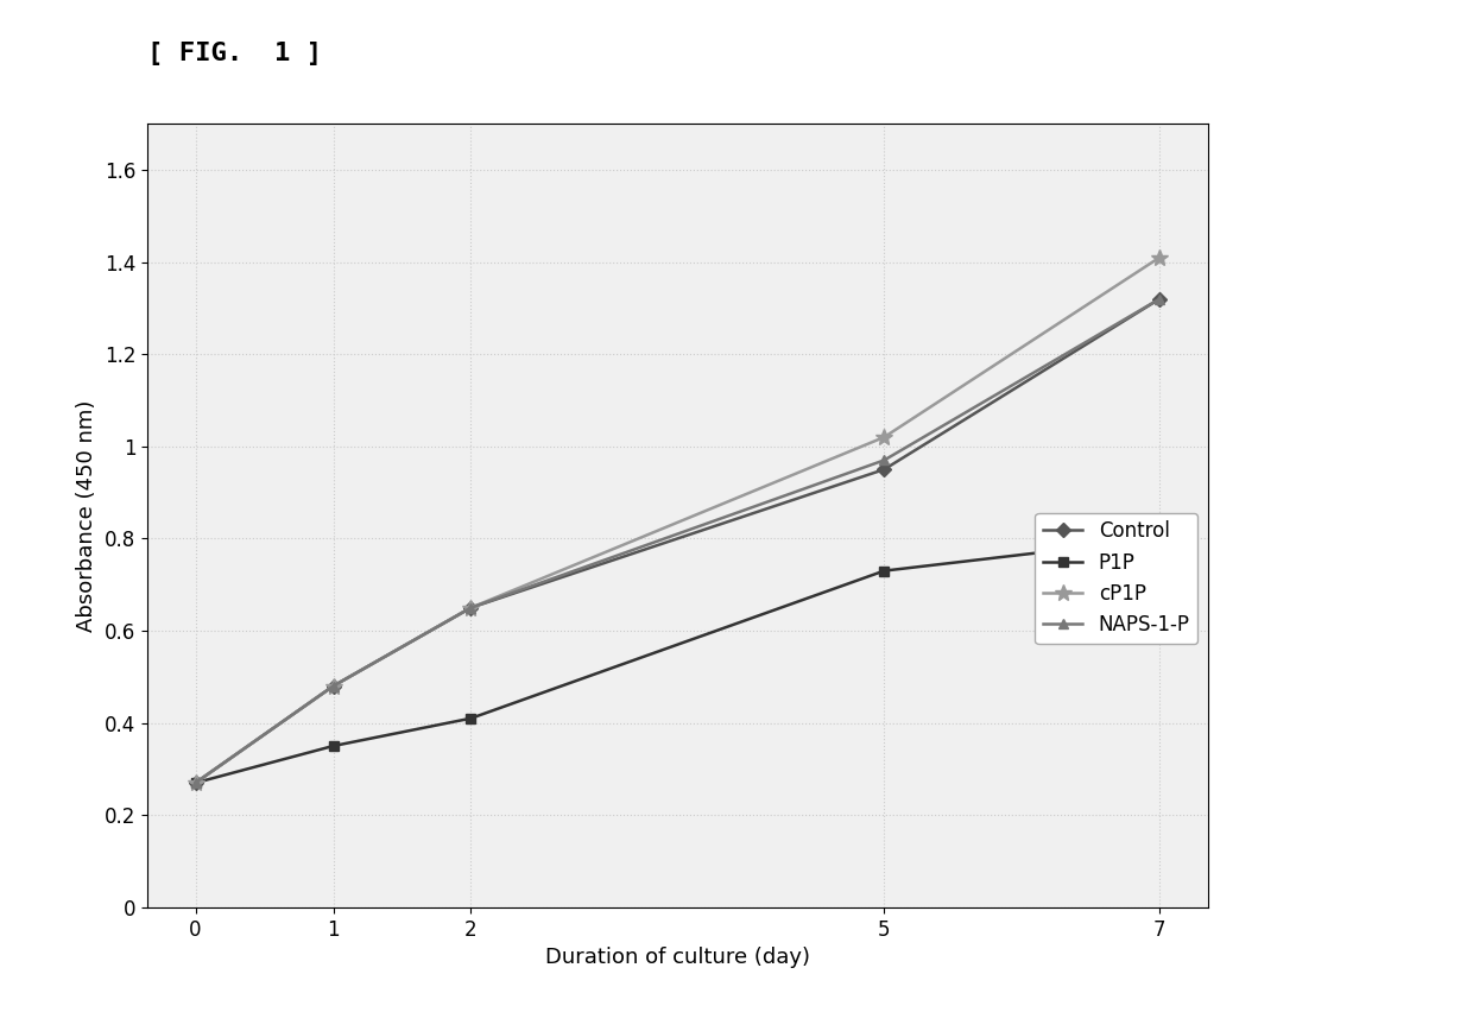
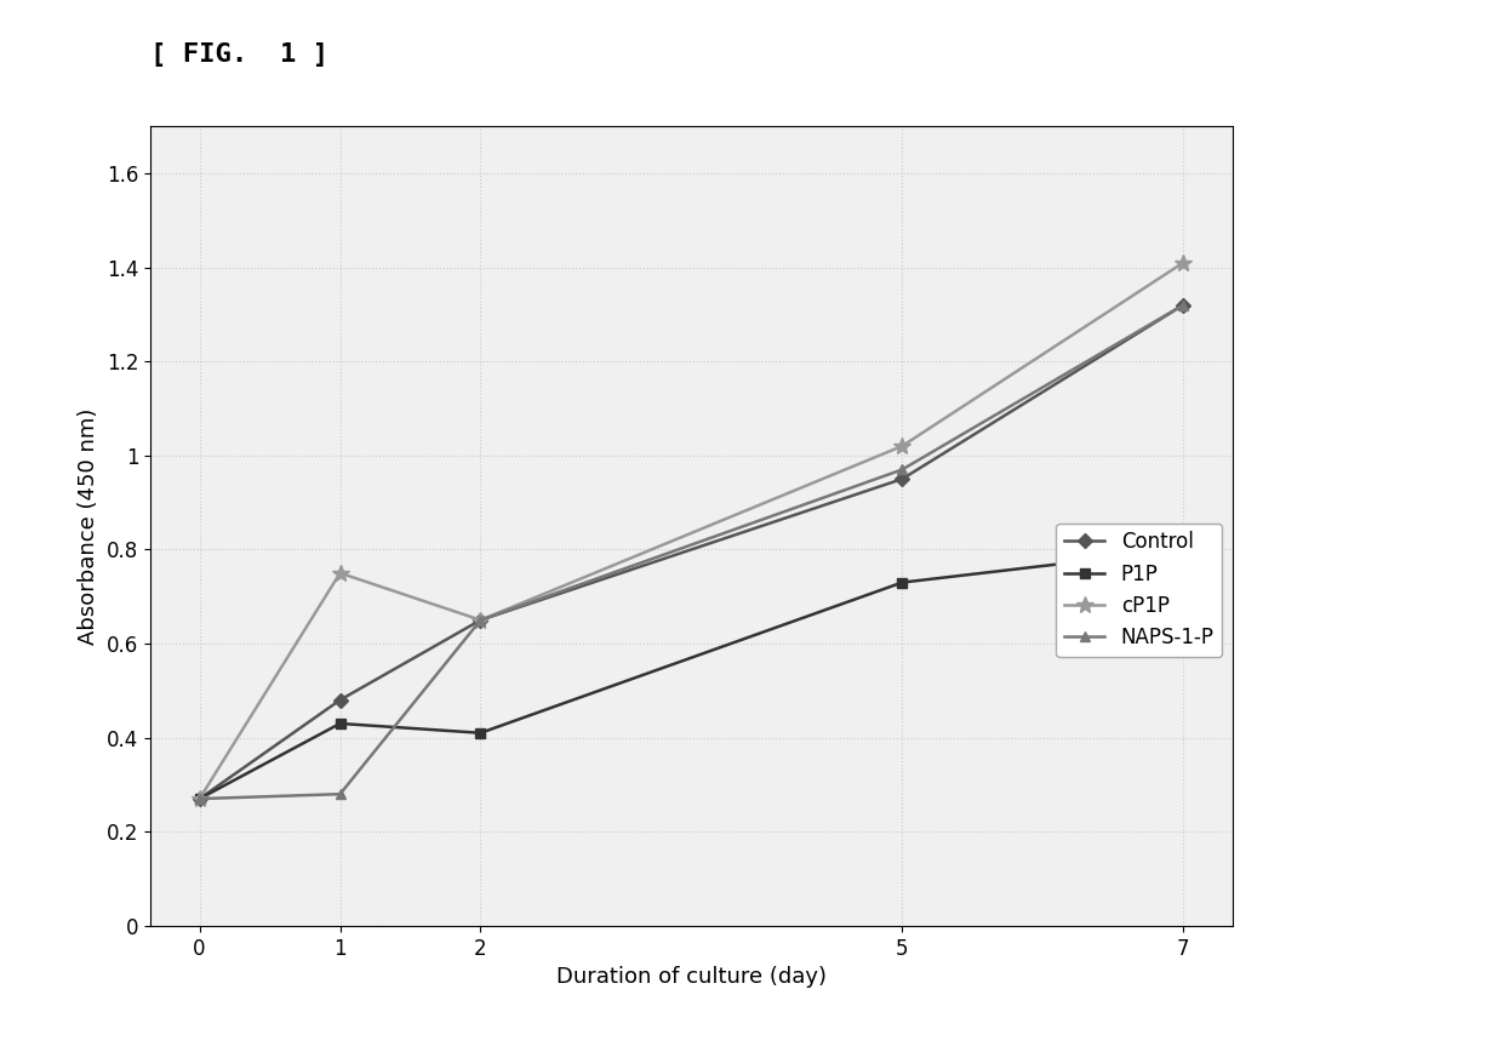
P1P/1: 0.35 -> 0.43
cP1P/1: 0.48 -> 0.75
NAPS-1-P/1: 0.48 -> 0.28
